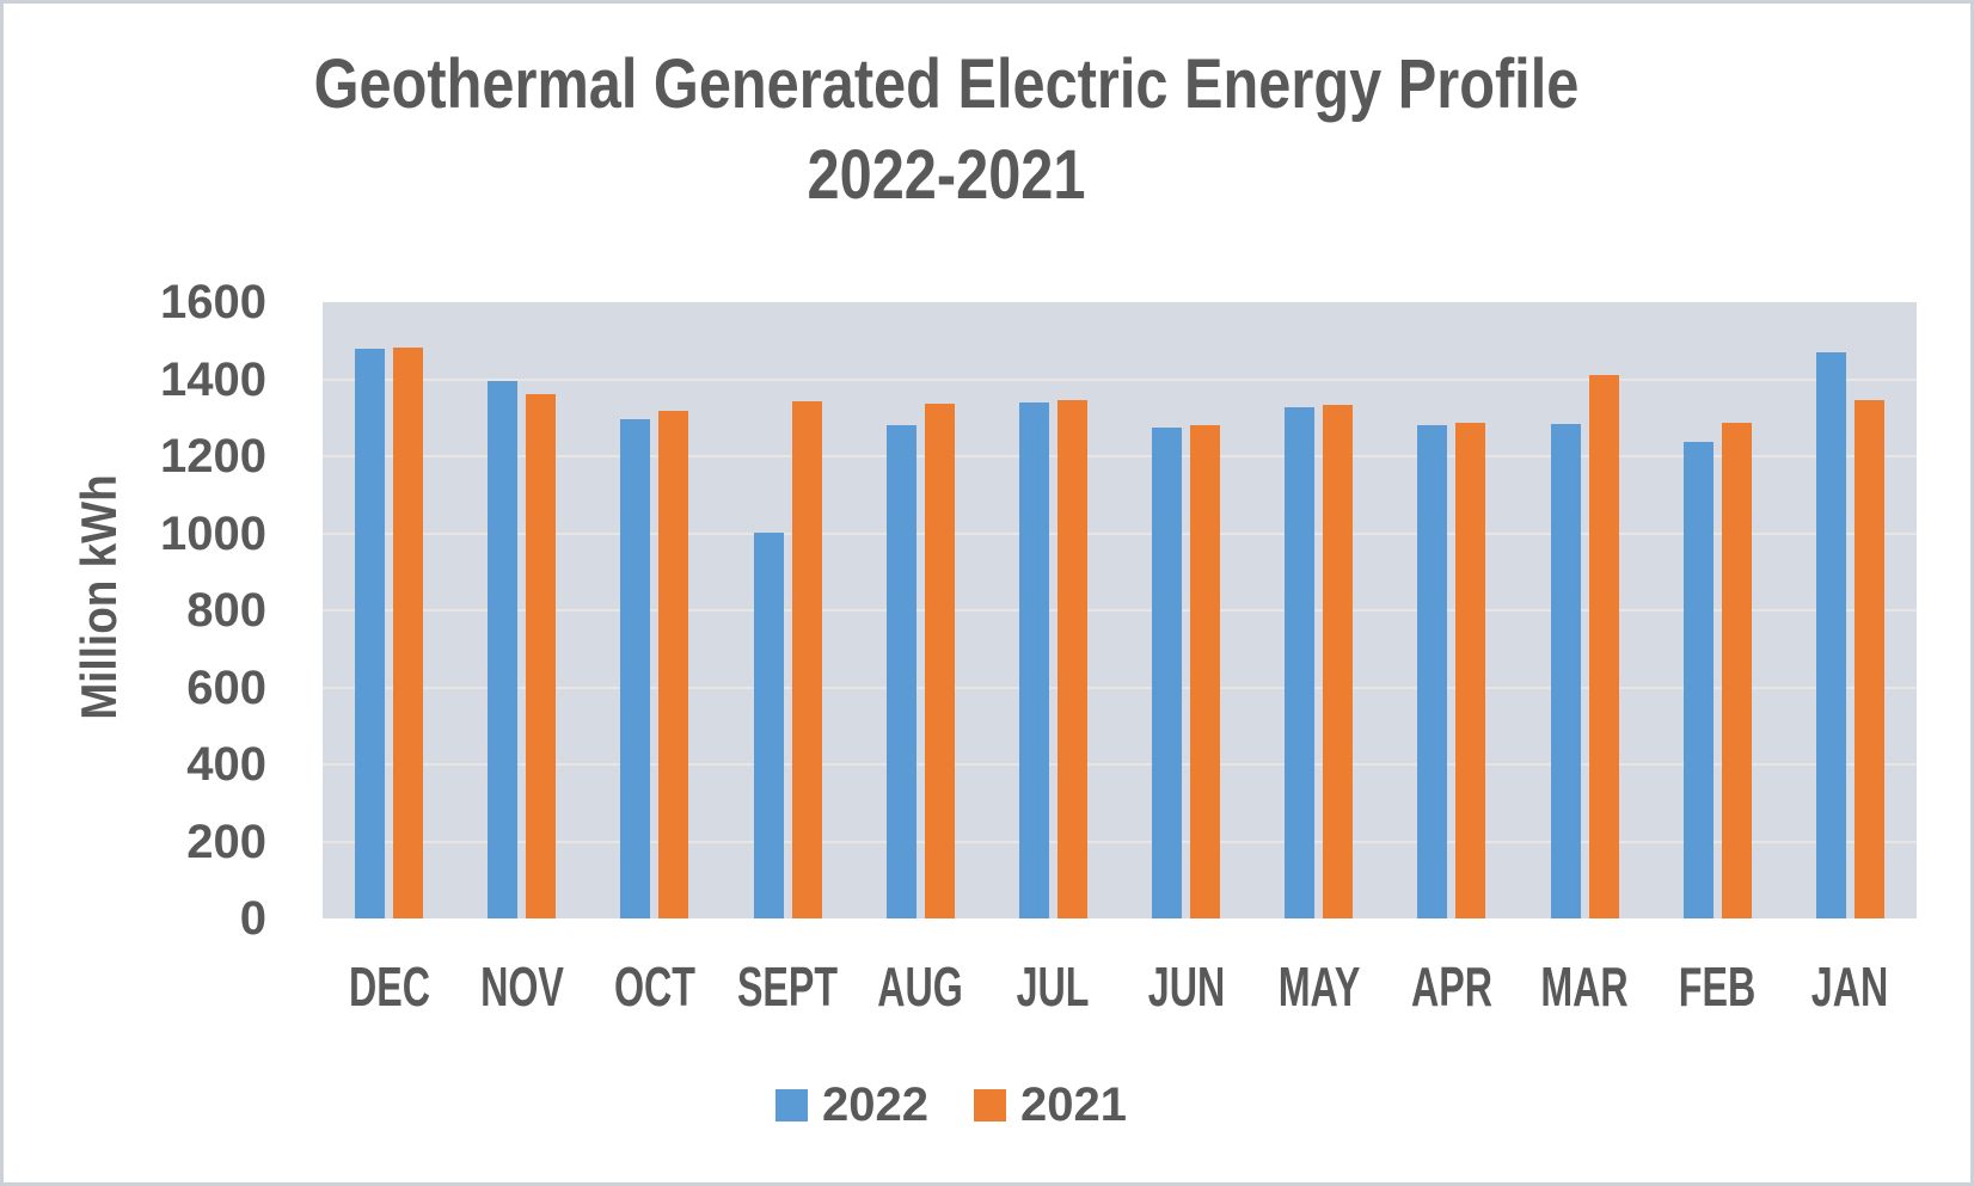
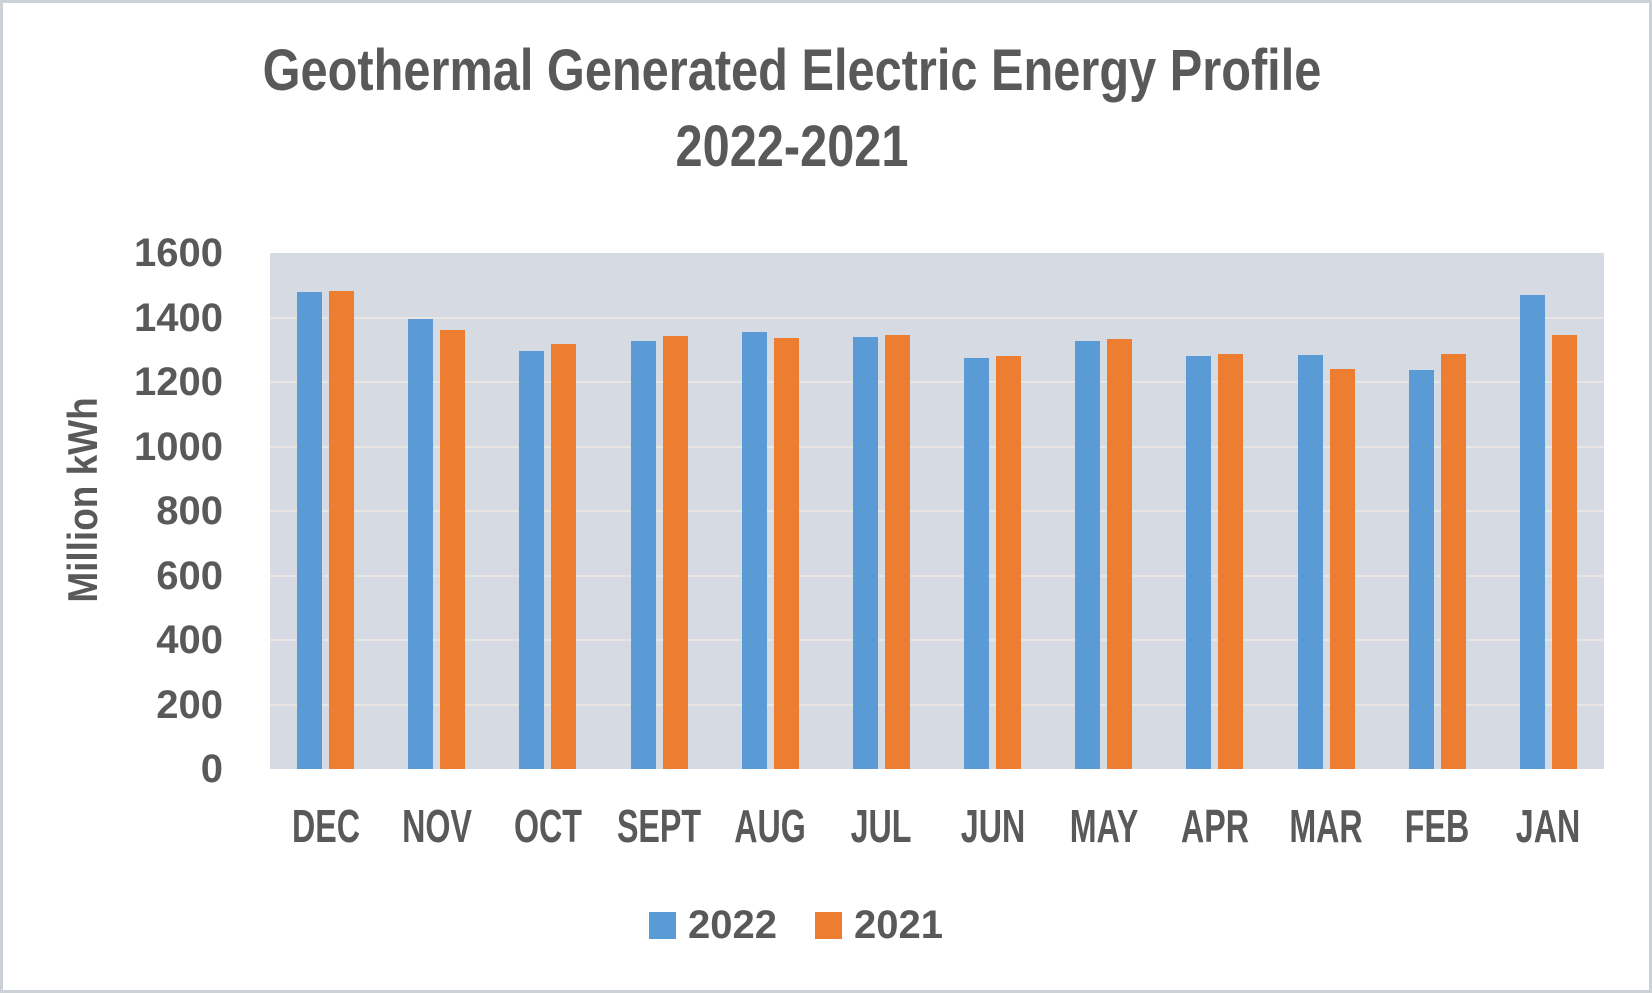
2022/SEPT: 1000 -> 1330
2022/AUG: 1280 -> 1350
2021/MAR: 1410 -> 1240
